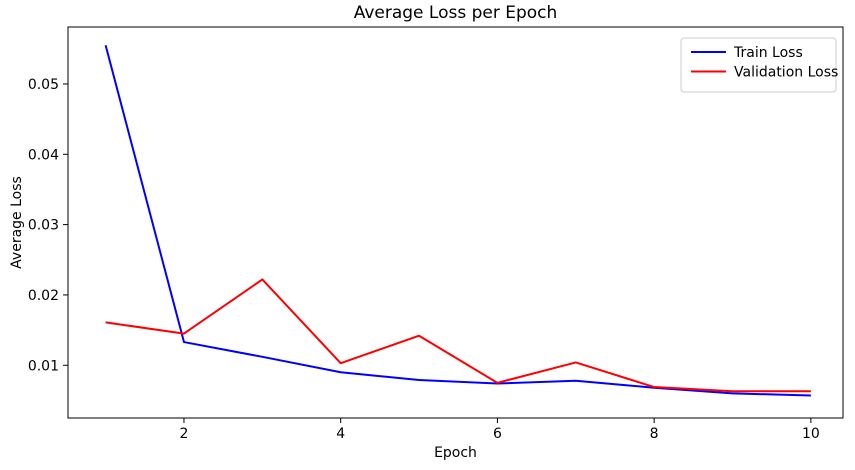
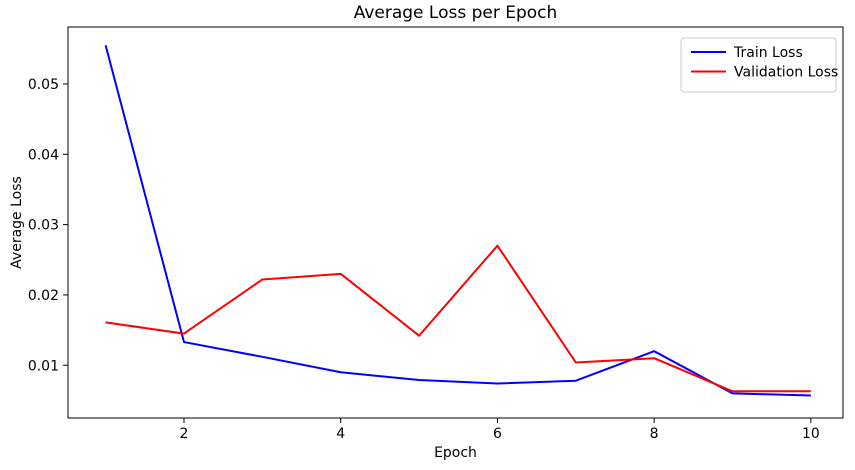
Validation Loss/4: 0.010 -> 0.023
Validation Loss/6: 0.007 -> 0.027
Train Loss/8: 0.007 -> 0.012
Validation Loss/8: 0.007 -> 0.011
